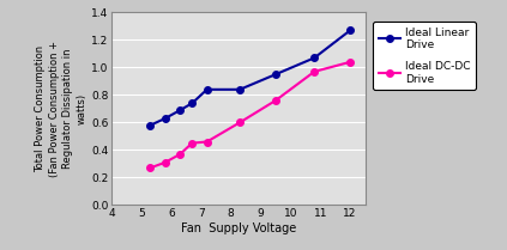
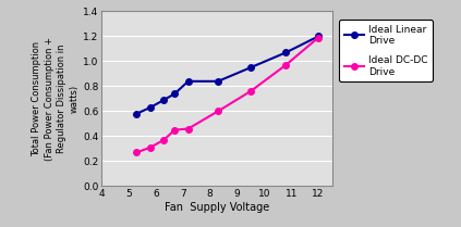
Ideal Linear Drive/12: 1.27 -> 1.20
Ideal DC-DC Drive/12: 1.04 -> 1.19
